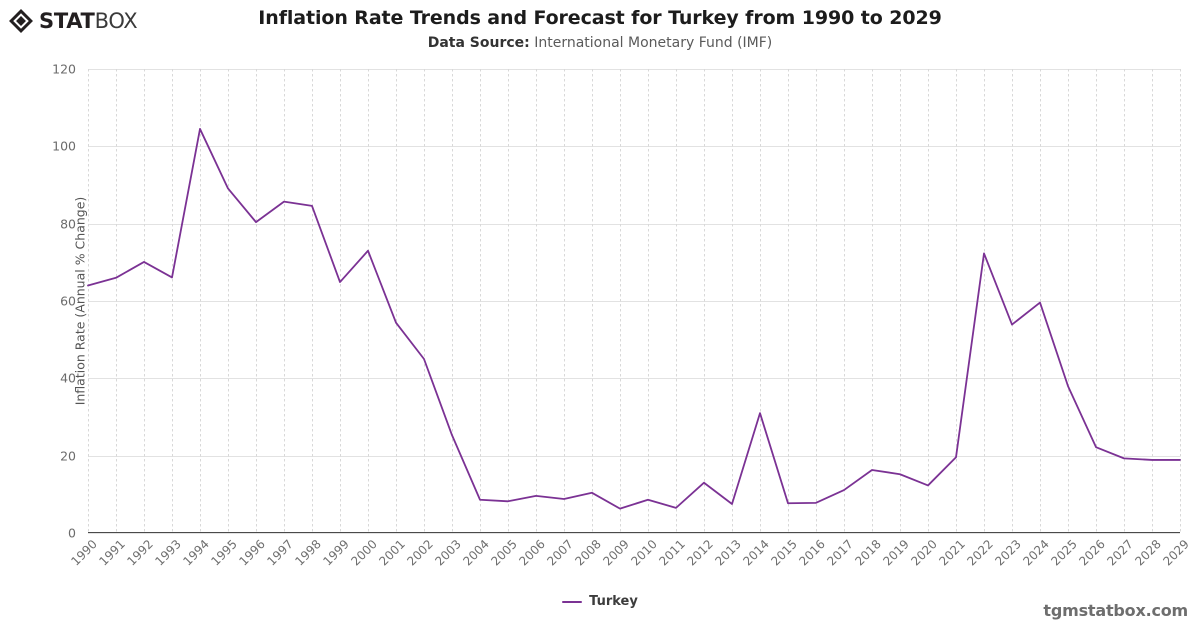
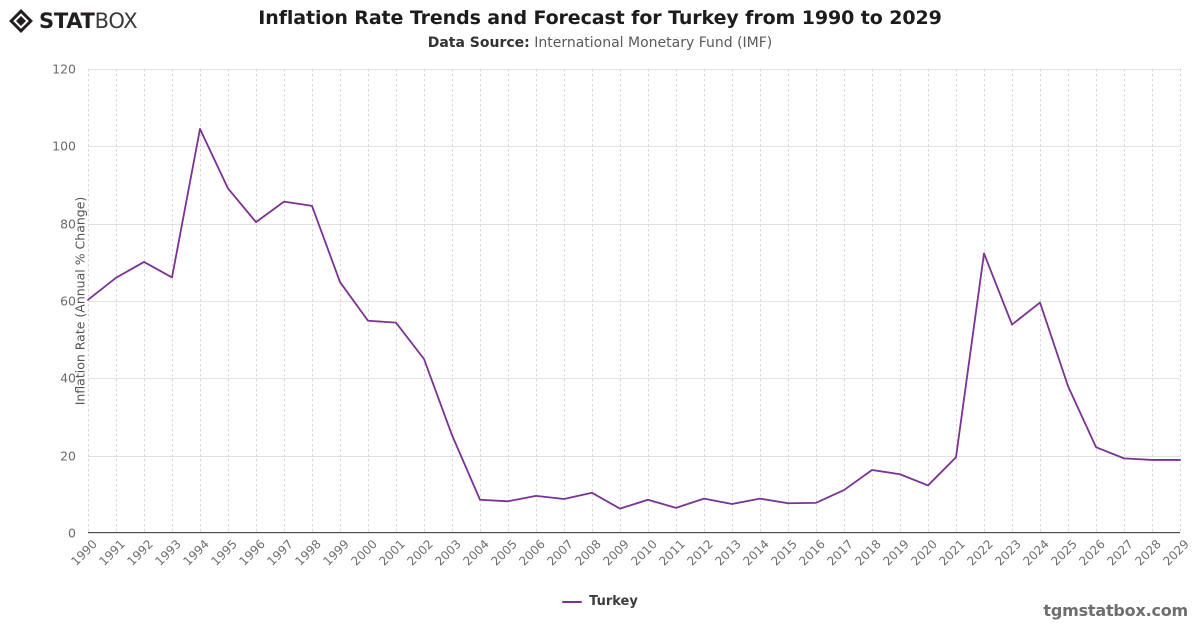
1990: 64 -> 60
2000: 73 -> 55
2012: 13 -> 9
2014: 31 -> 9
